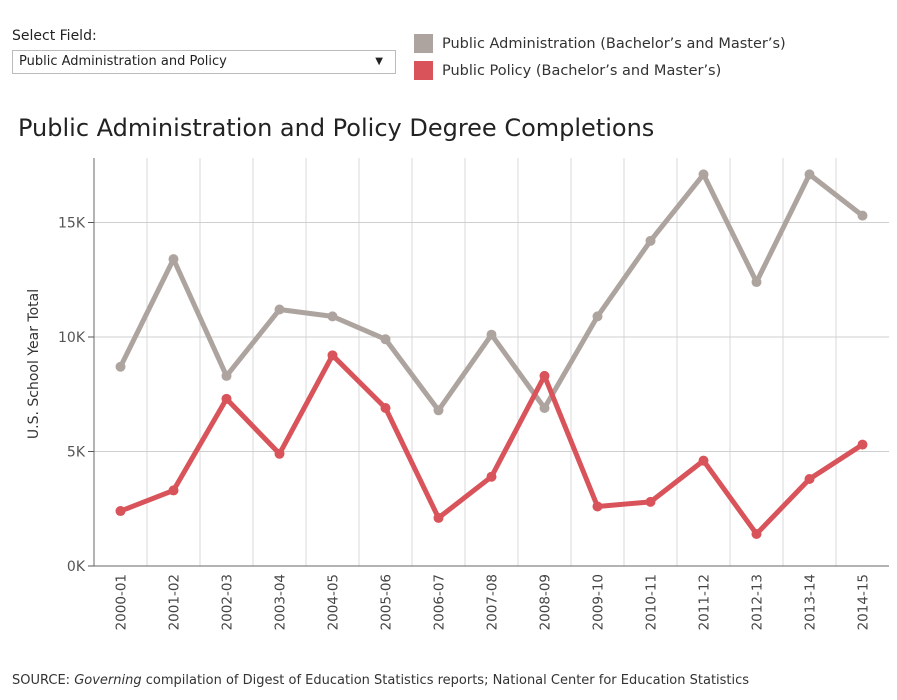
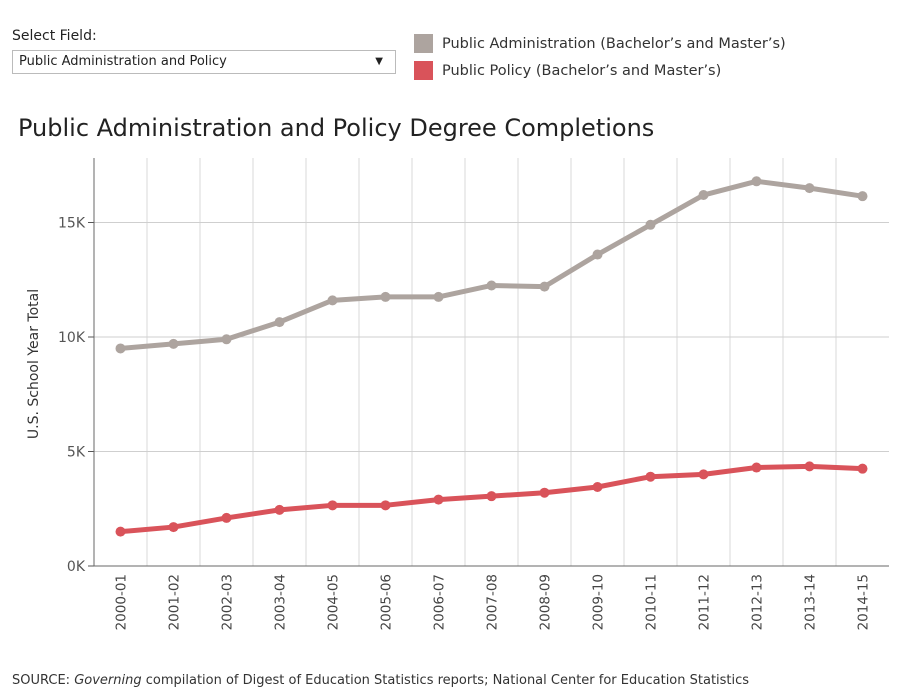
Public Administration (Bachelor’s and Master’s)/2000-01: 8.7K -> 9.5K
Public Policy (Bachelor’s and Master’s)/2000-01: 2.4K -> 1.5K
Public Administration (Bachelor’s and Master’s)/2001-02: 13.4K -> 9.7K
Public Policy (Bachelor’s and Master’s)/2001-02: 3.3K -> 1.7K
Public Administration (Bachelor’s and Master’s)/2002-03: 8.3K -> 9.9K
Public Policy (Bachelor’s and Master’s)/2002-03: 7.3K -> 2.1K
Public Administration (Bachelor’s and Master’s)/2003-04: 11.2K -> 10.6K
Public Policy (Bachelor’s and Master’s)/2003-04: 4.9K -> 2.4K
Public Administration (Bachelor’s and Master’s)/2004-05: 10.9K -> 11.6K
Public Policy (Bachelor’s and Master’s)/2004-05: 9.2K -> 2.6K
Public Administration (Bachelor’s and Master’s)/2005-06: 9.9K -> 11.8K
Public Policy (Bachelor’s and Master’s)/2005-06: 6.9K -> 2.6K
Public Administration (Bachelor’s and Master’s)/2006-07: 6.8K -> 11.8K
Public Policy (Bachelor’s and Master’s)/2006-07: 2.1K -> 2.9K
Public Administration (Bachelor’s and Master’s)/2007-08: 10.1K -> 12.2K
Public Policy (Bachelor’s and Master’s)/2007-08: 3.9K -> 3.0K
Public Administration (Bachelor’s and Master’s)/2008-09: 6.9K -> 12.2K
Public Policy (Bachelor’s and Master’s)/2008-09: 8.3K -> 3.2K
Public Administration (Bachelor’s and Master’s)/2009-10: 10.9K -> 13.6K
Public Policy (Bachelor’s and Master’s)/2009-10: 2.6K -> 3.4K
Public Administration (Bachelor’s and Master’s)/2010-11: 14.2K -> 14.9K
Public Policy (Bachelor’s and Master’s)/2010-11: 2.8K -> 3.9K
Public Administration (Bachelor’s and Master’s)/2011-12: 17.1K -> 16.2K
Public Policy (Bachelor’s and Master’s)/2011-12: 4.6K -> 4.0K
Public Administration (Bachelor’s and Master’s)/2012-13: 12.4K -> 16.8K
Public Policy (Bachelor’s and Master’s)/2012-13: 1.4K -> 4.3K
Public Administration (Bachelor’s and Master’s)/2013-14: 17.1K -> 16.5K
Public Policy (Bachelor’s and Master’s)/2013-14: 3.8K -> 4.4K
Public Administration (Bachelor’s and Master’s)/2014-15: 15.3K -> 16.2K
Public Policy (Bachelor’s and Master’s)/2014-15: 5.3K -> 4.2K
